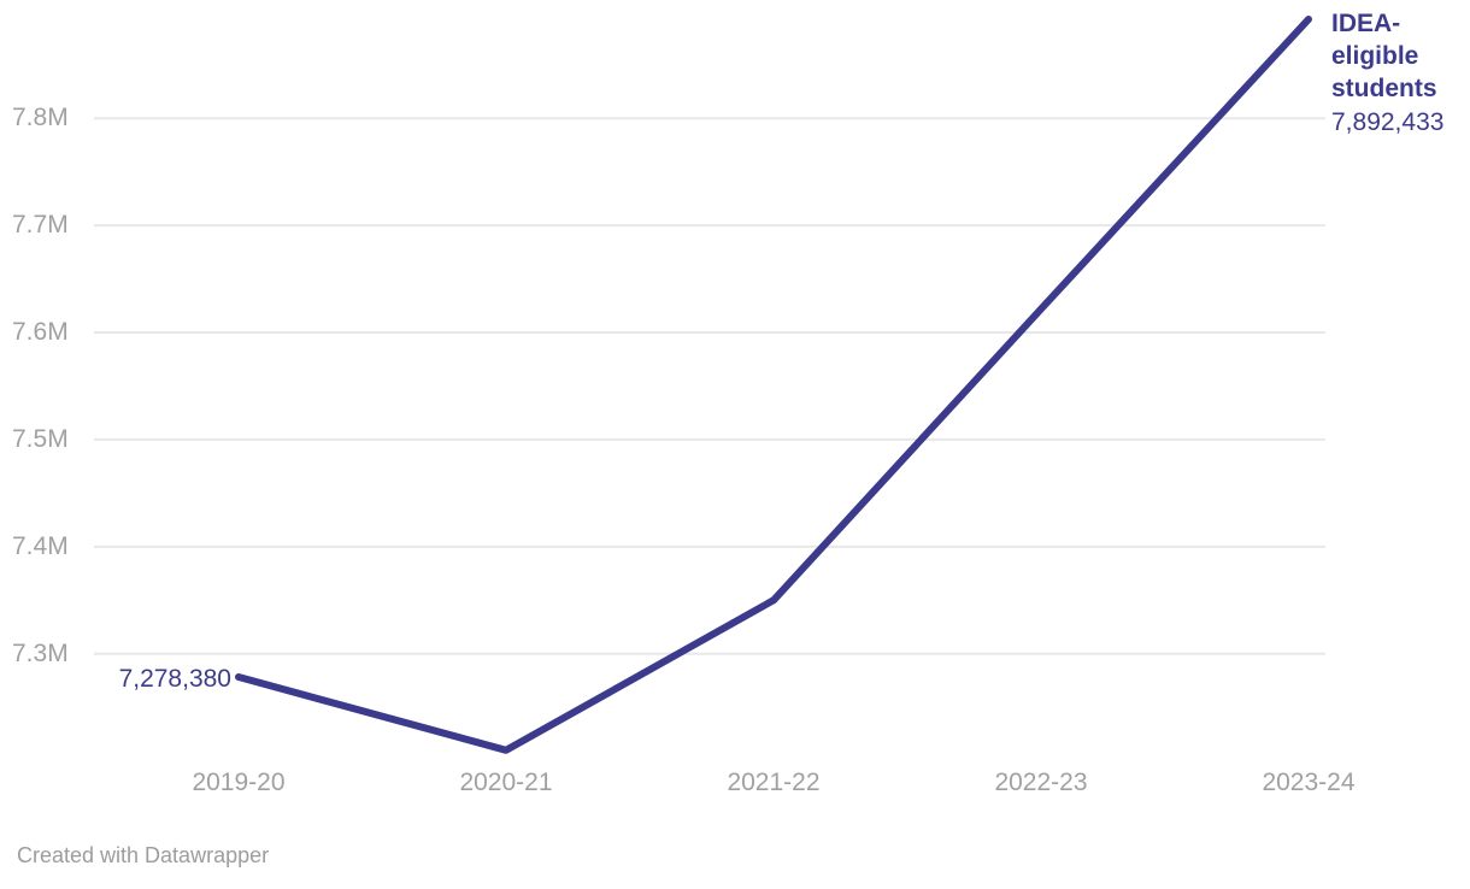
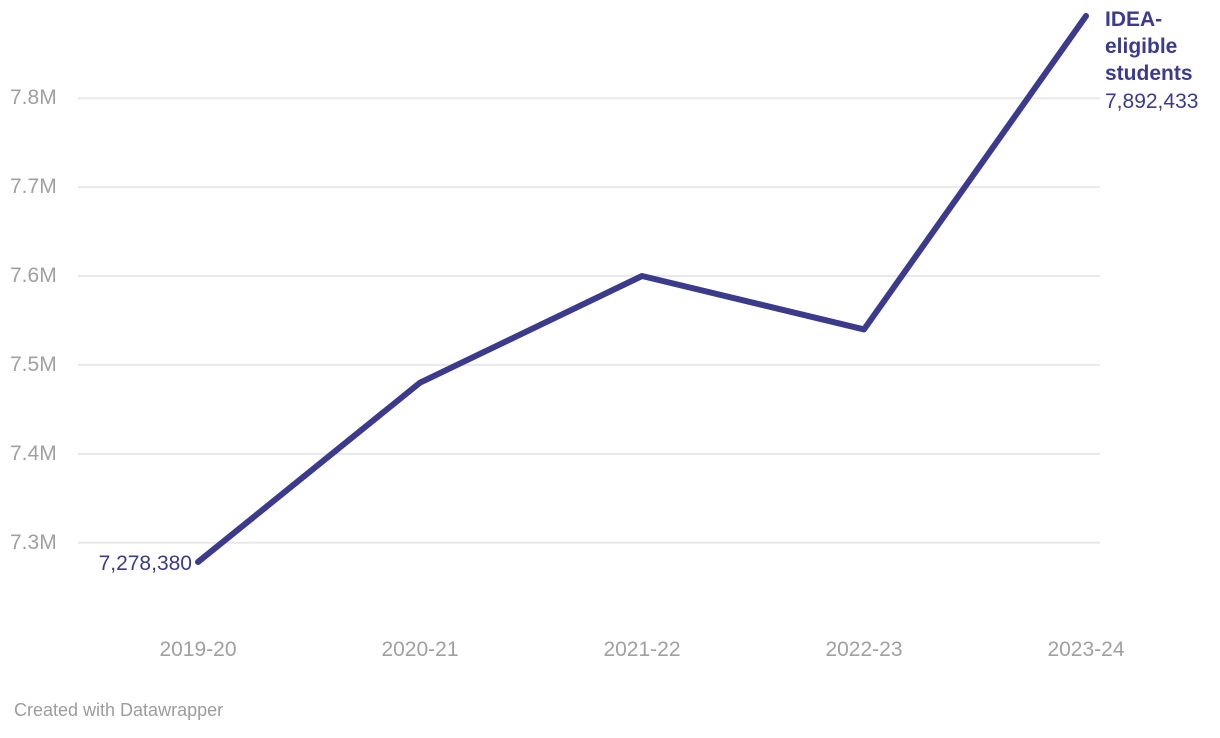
2020-21: 7.21M -> 7.48M
2021-22: 7.35M -> 7.60M
2022-23: 7.62M -> 7.54M
